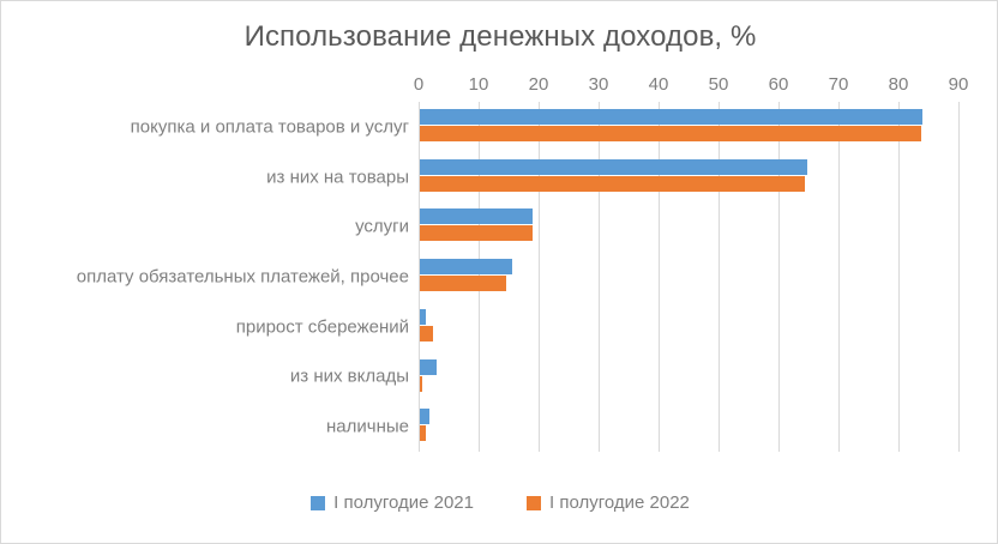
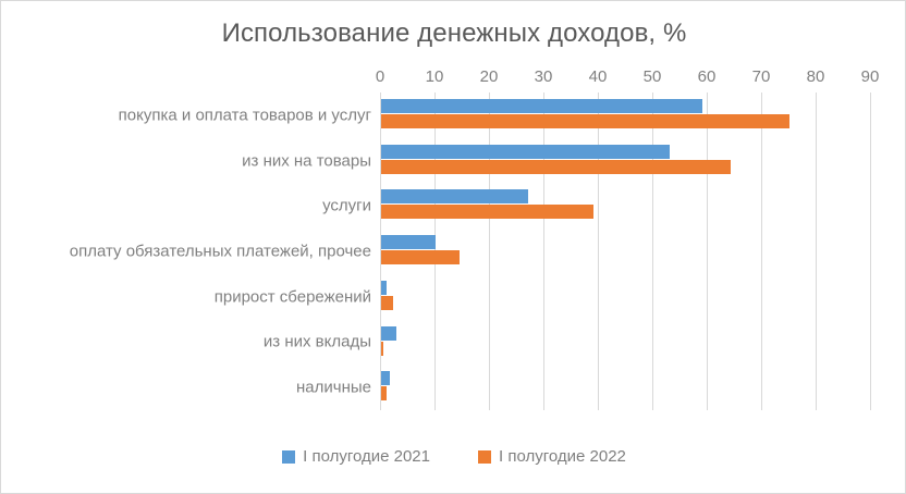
I полугодие 2021/покупка и оплата товаров и услуг: 84 -> 59
I полугодие 2022/покупка и оплата товаров и услуг: 84 -> 75
I полугодие 2021/из них на товары: 65 -> 53
I полугодие 2021/услуги: 19 -> 27
I полугодие 2022/услуги: 19 -> 39
I полугодие 2021/оплату обязательных платежей, прочее: 15 -> 10
